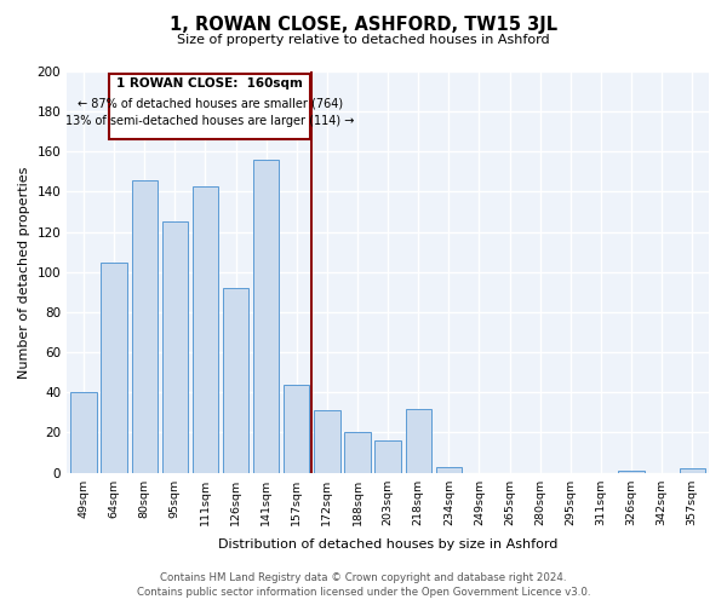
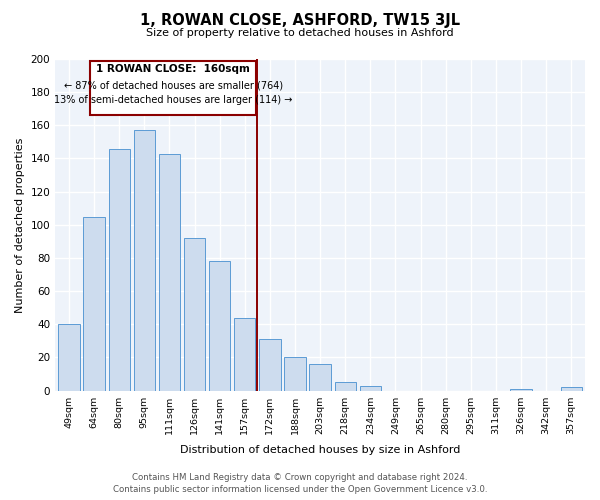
95sqm: 125 -> 157
141sqm: 156 -> 78
218sqm: 32 -> 5
